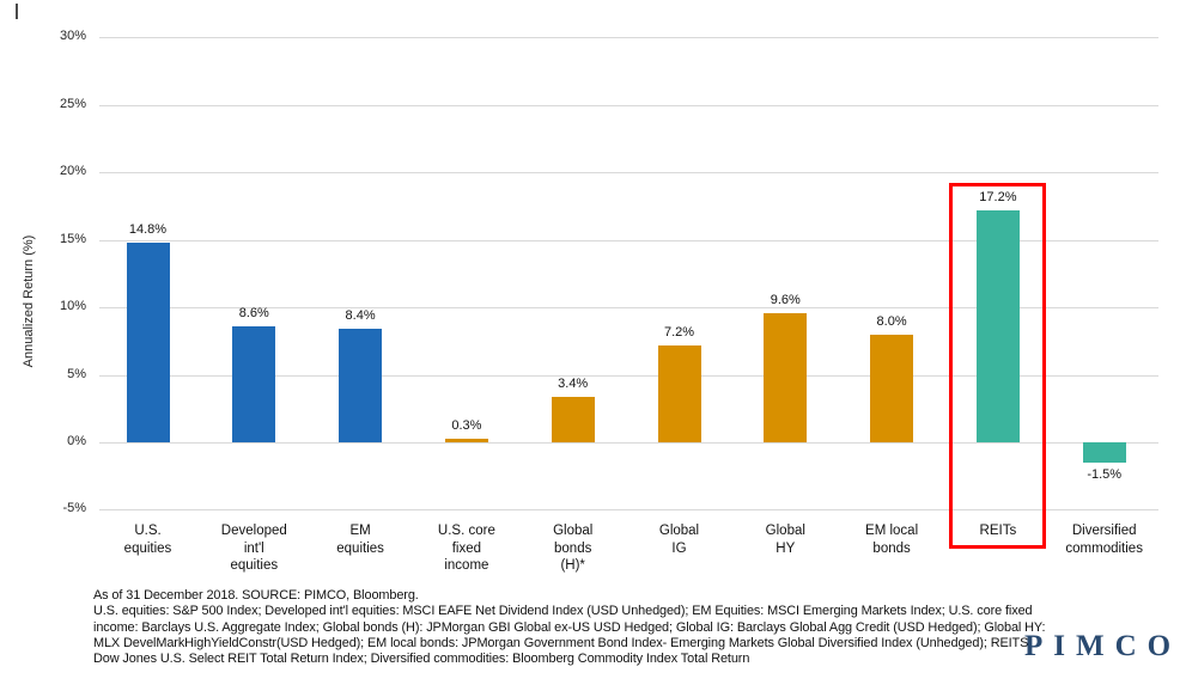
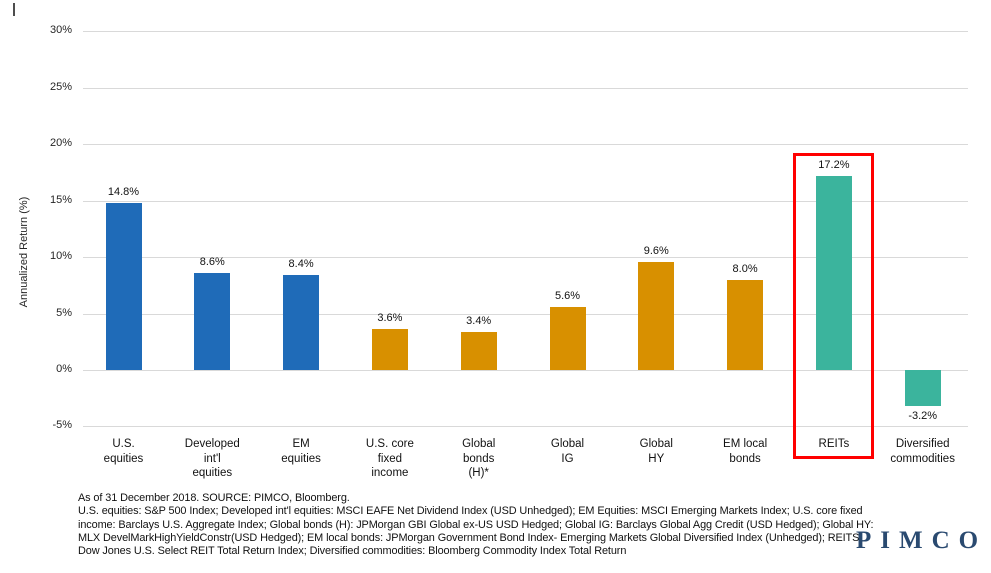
U.S. core fixed income: 0.3% -> 3.6%
Global IG: 7.2% -> 5.6%
Diversified commodities: -1.5% -> -3.2%
